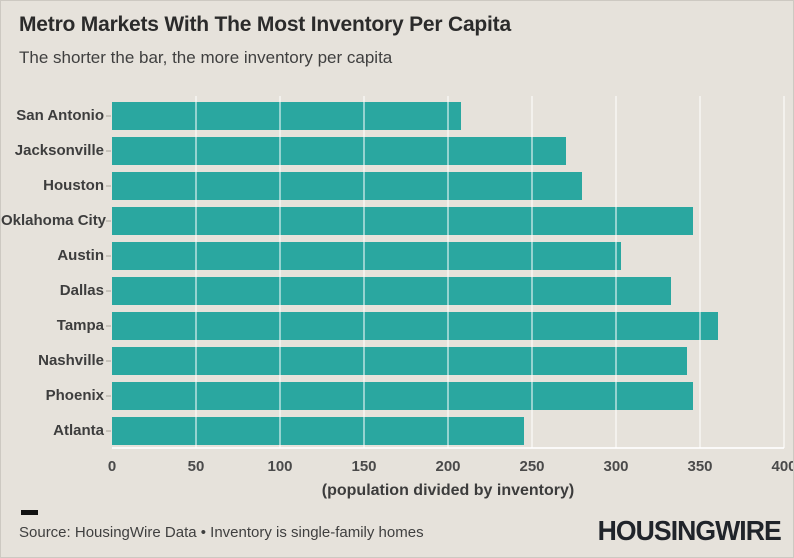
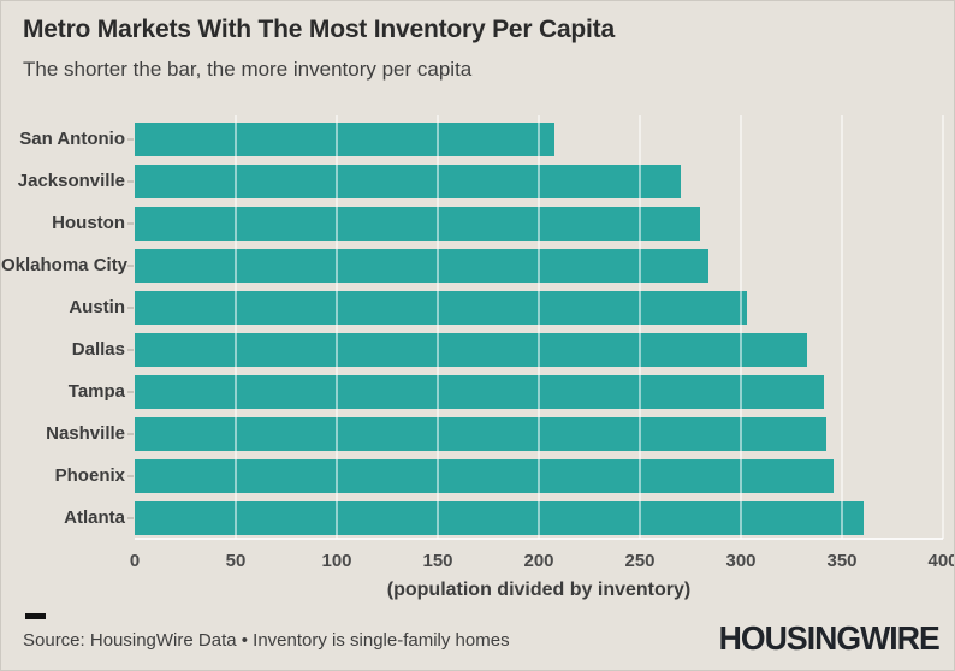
Oklahoma City: 346 -> 284
Tampa: 361 -> 341
Atlanta: 245 -> 361
